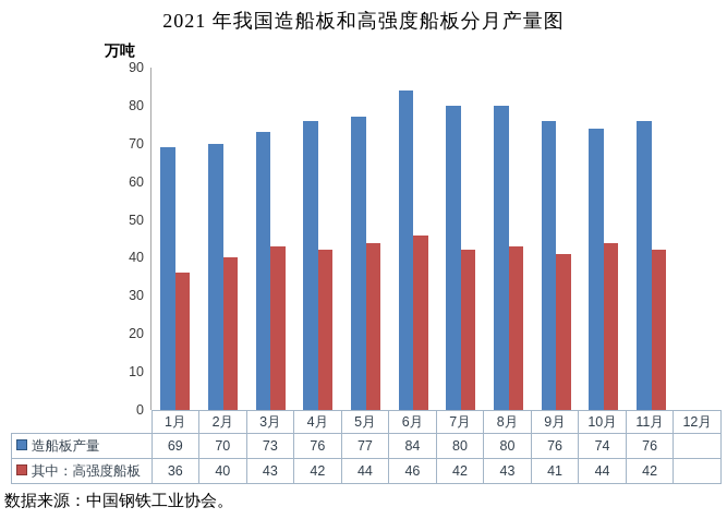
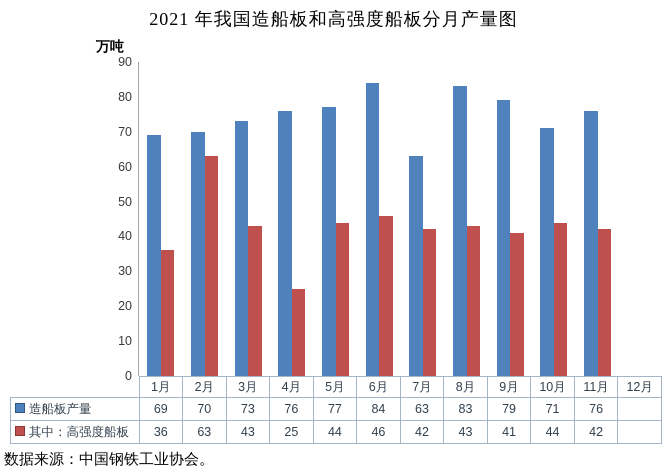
其中：高强度船板/2月: 40 -> 63
其中：高强度船板/4月: 42 -> 25
造船板产量/7月: 80 -> 63
造船板产量/8月: 80 -> 83
造船板产量/9月: 76 -> 79
造船板产量/10月: 74 -> 71
